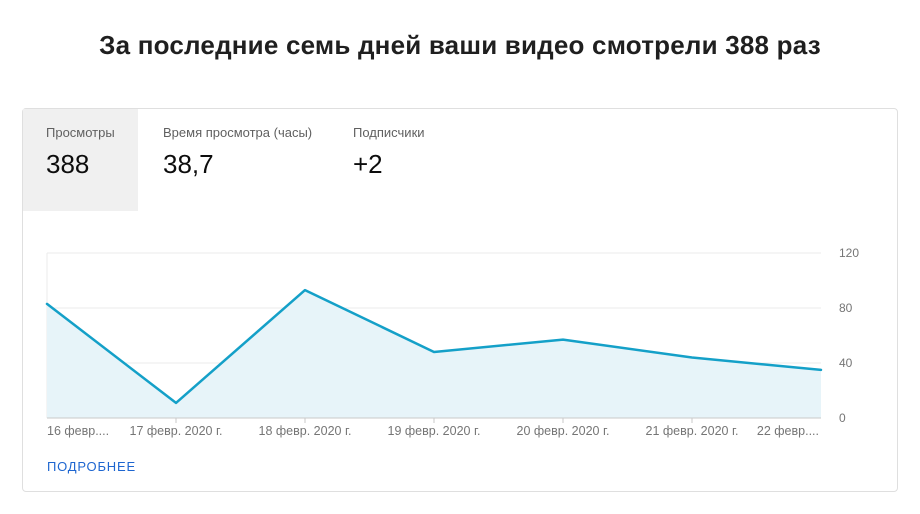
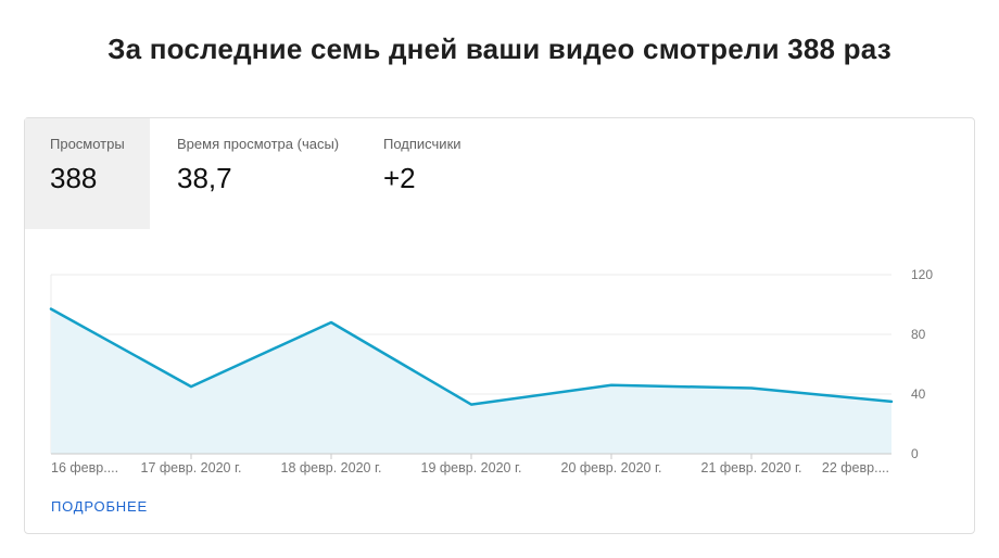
16 февр....: 83 -> 97
17 февр. 2020 г.: 11 -> 45
18 февр. 2020 г.: 93 -> 88
19 февр. 2020 г.: 48 -> 33
20 февр. 2020 г.: 57 -> 46
